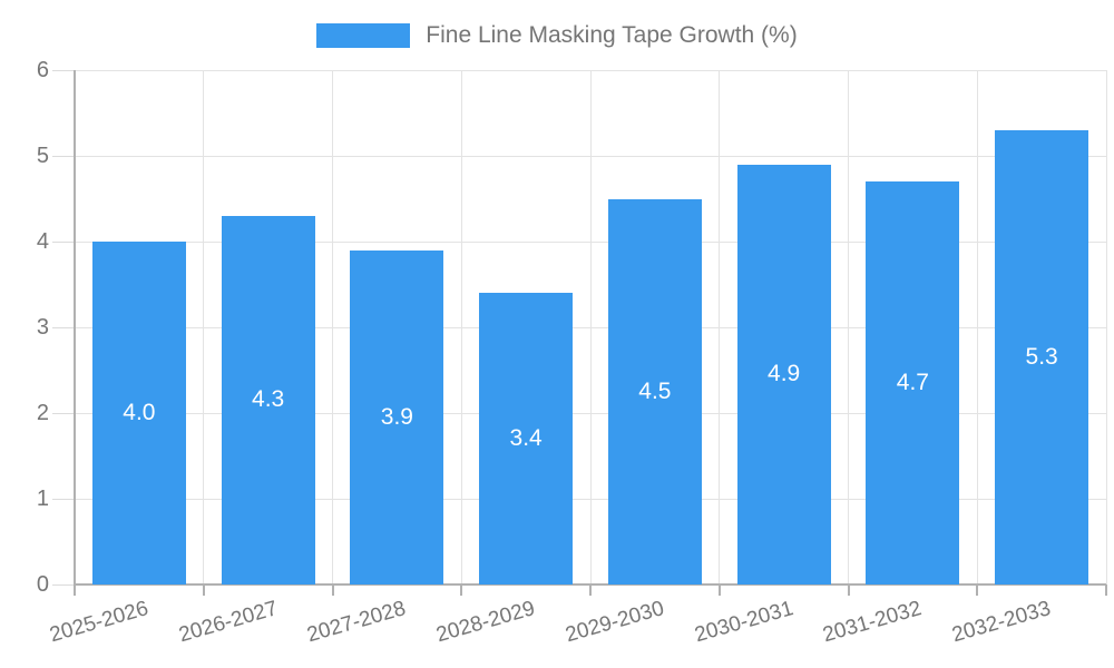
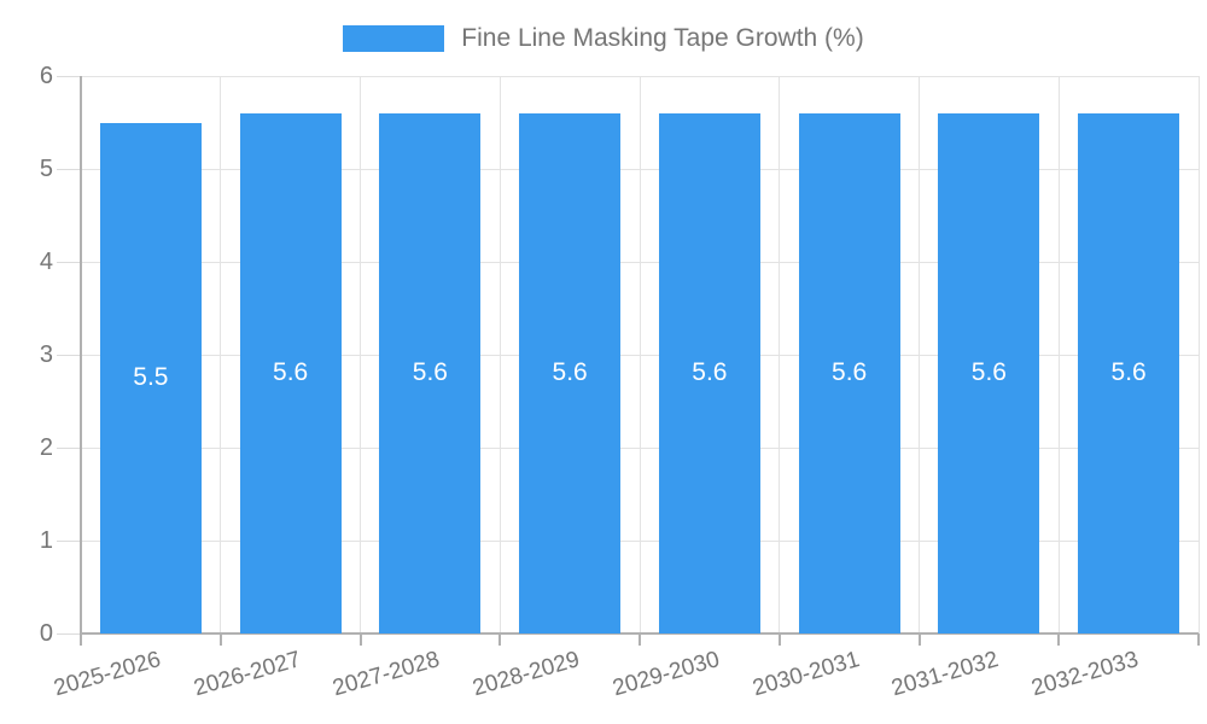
2025-2026: 4.0 -> 5.5
2026-2027: 4.3 -> 5.6
2027-2028: 3.9 -> 5.6
2028-2029: 3.4 -> 5.6
2029-2030: 4.5 -> 5.6
2030-2031: 4.9 -> 5.6
2031-2032: 4.7 -> 5.6
2032-2033: 5.3 -> 5.6
